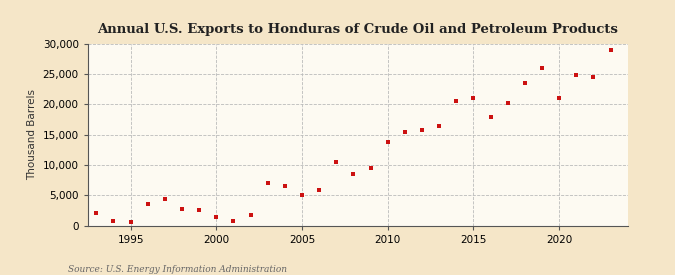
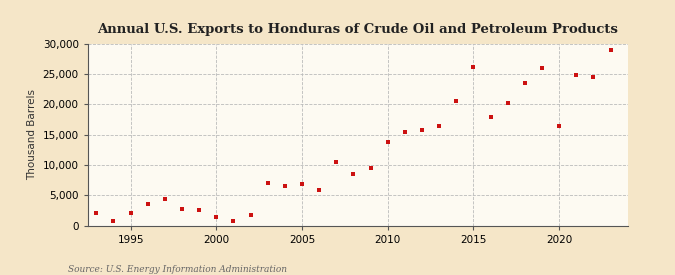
1995: 600 -> 2,000
2005: 5,000 -> 6,800
2015: 21,000 -> 26,200
2020: 21,000 -> 16,400
